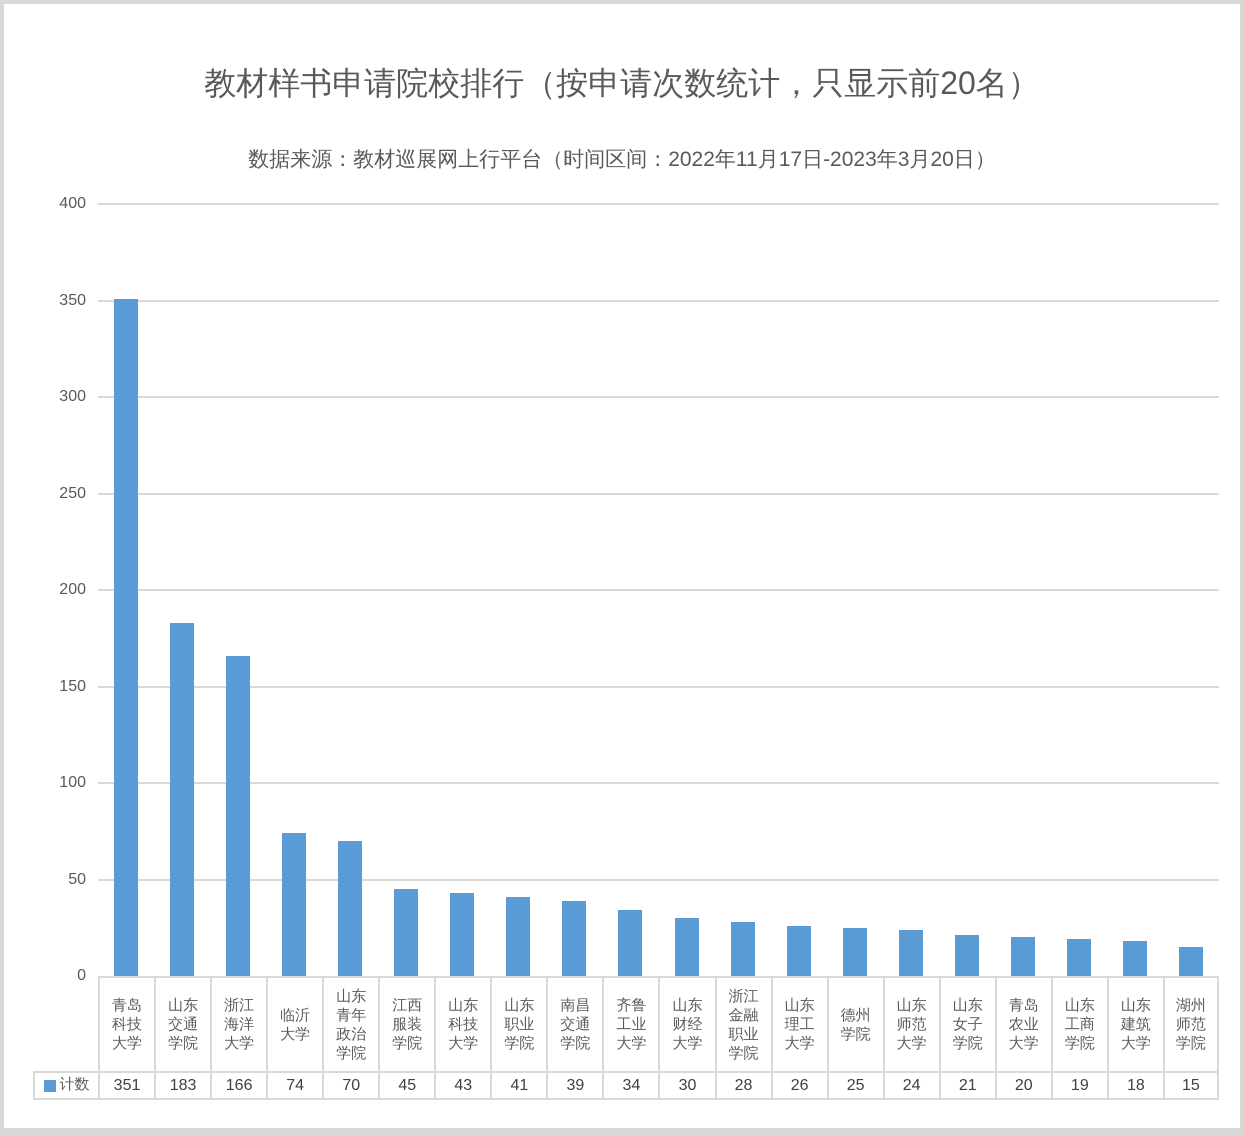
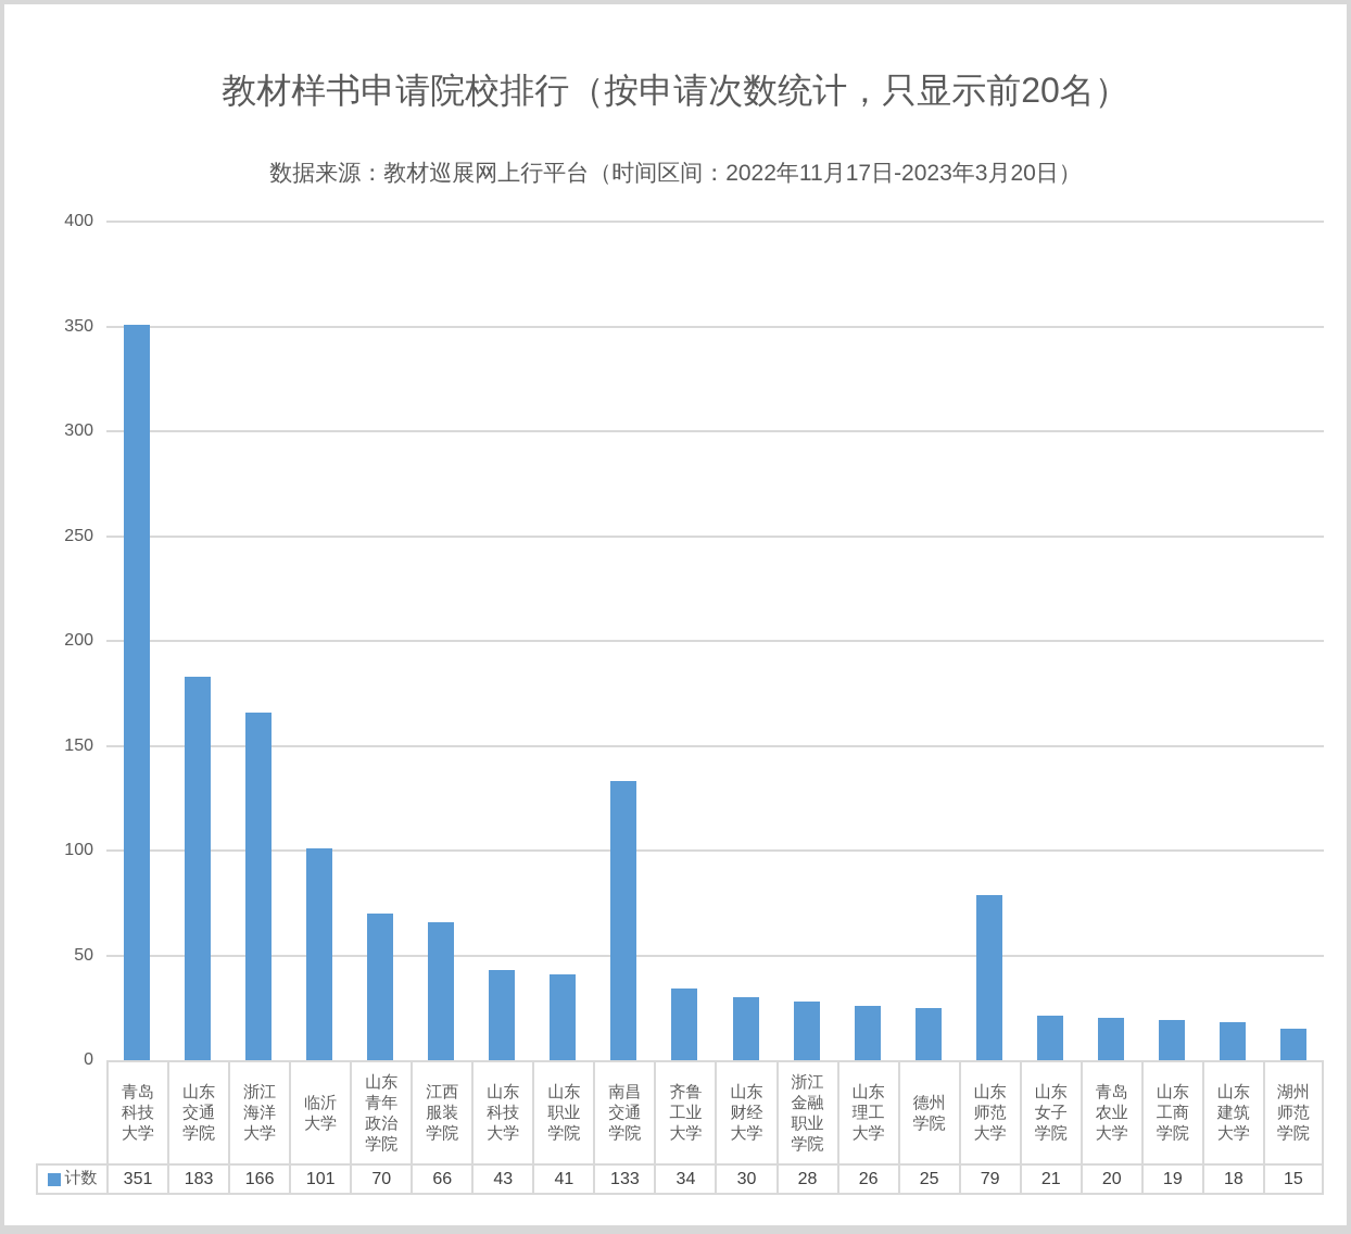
临沂大学: 74 -> 101
江西服装学院: 45 -> 66
南昌交通学院: 39 -> 133
山东师范大学: 24 -> 79
